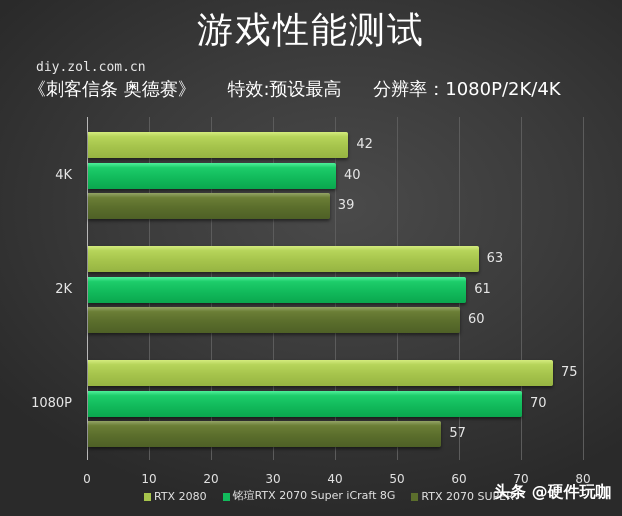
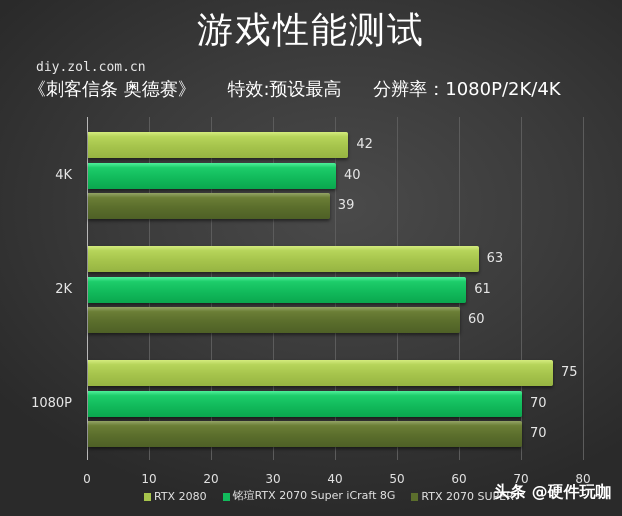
RTX 2070 SUPER/1080P: 57 -> 70
